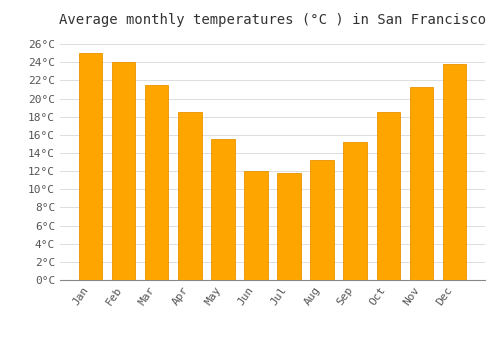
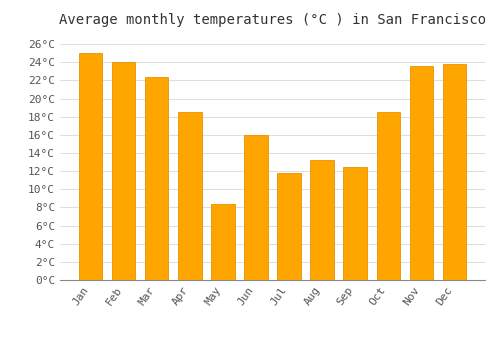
Mar: 21.5°C -> 22.4°C
May: 15.5°C -> 8.4°C
Jun: 12.0°C -> 16.0°C
Sep: 15.2°C -> 12.4°C
Nov: 21.3°C -> 23.6°C
